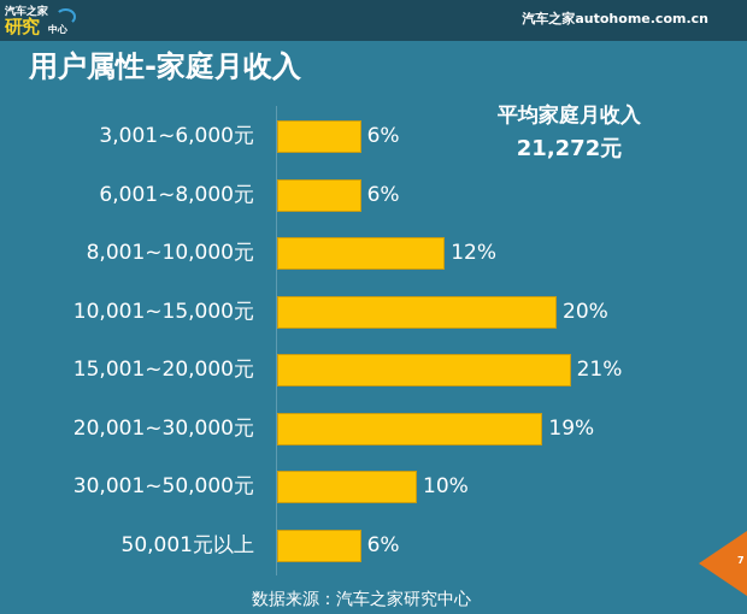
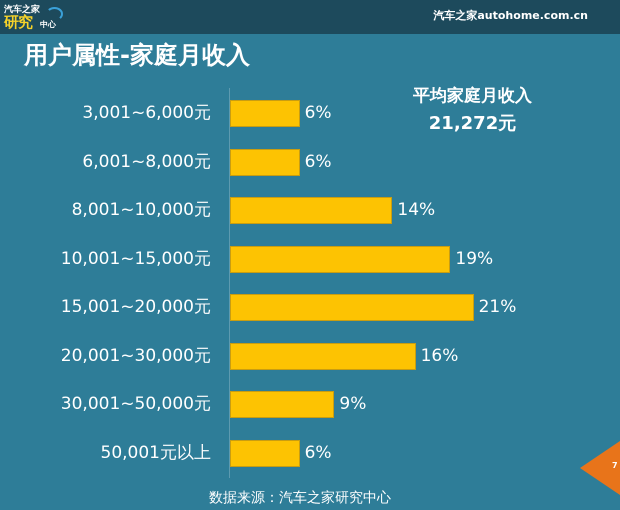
8,001~10,000元: 12% -> 14%
10,001~15,000元: 20% -> 19%
20,001~30,000元: 19% -> 16%
30,001~50,000元: 10% -> 9%
